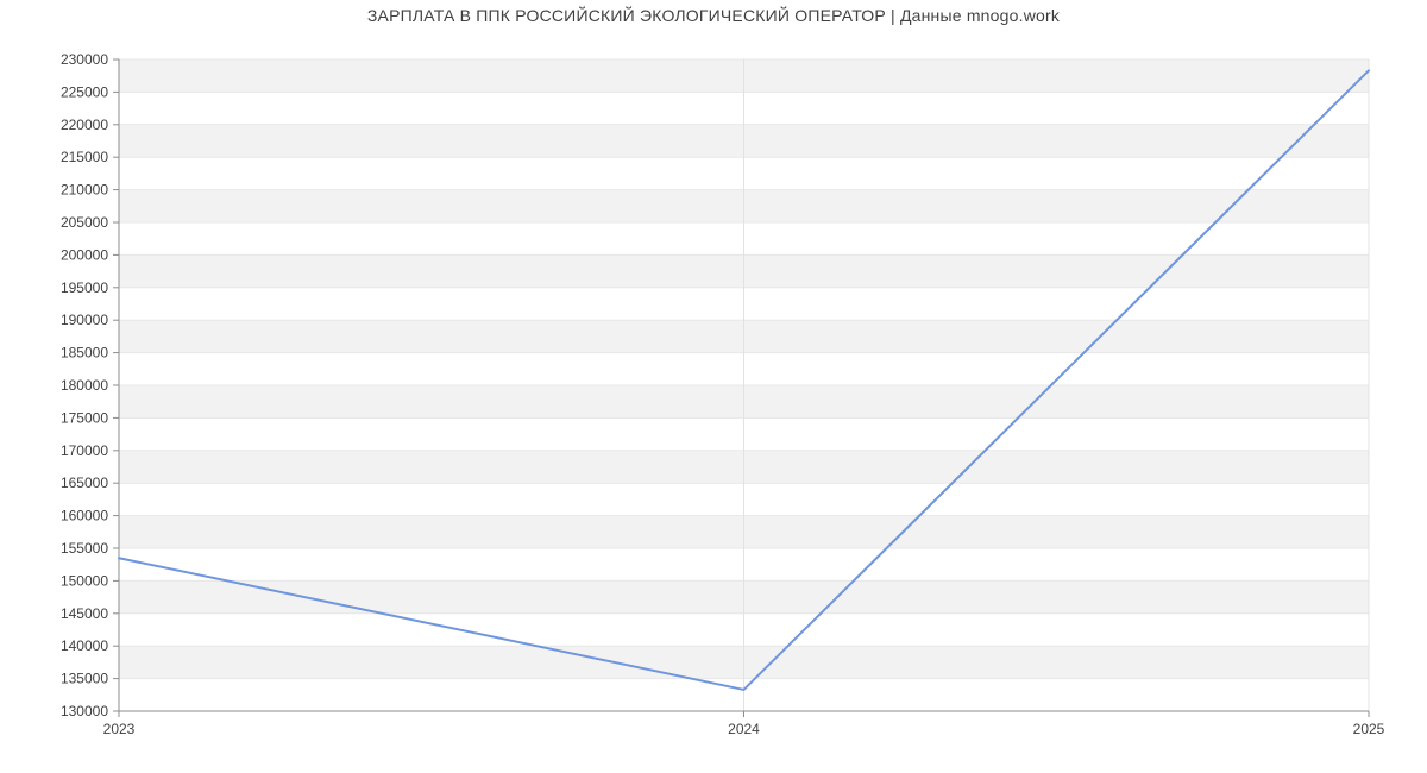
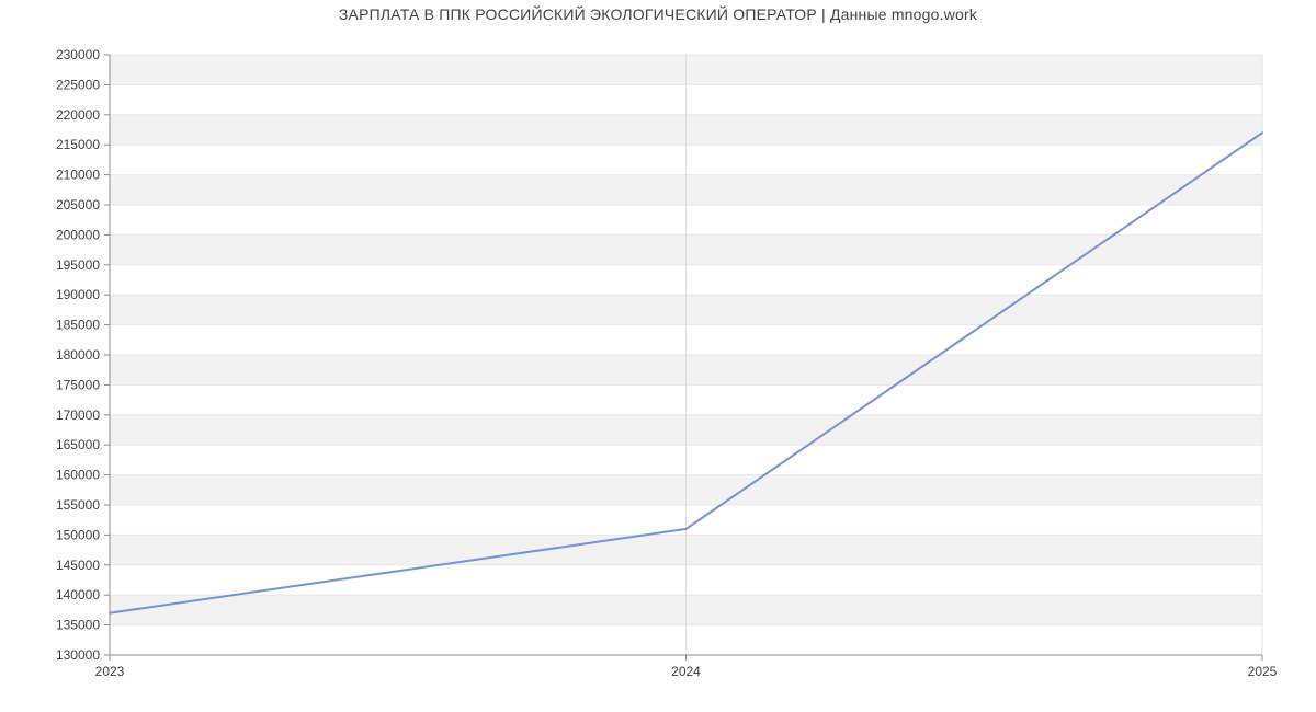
2023: 154000 -> 137000
2024: 133000 -> 151000
2025: 228000 -> 217000
